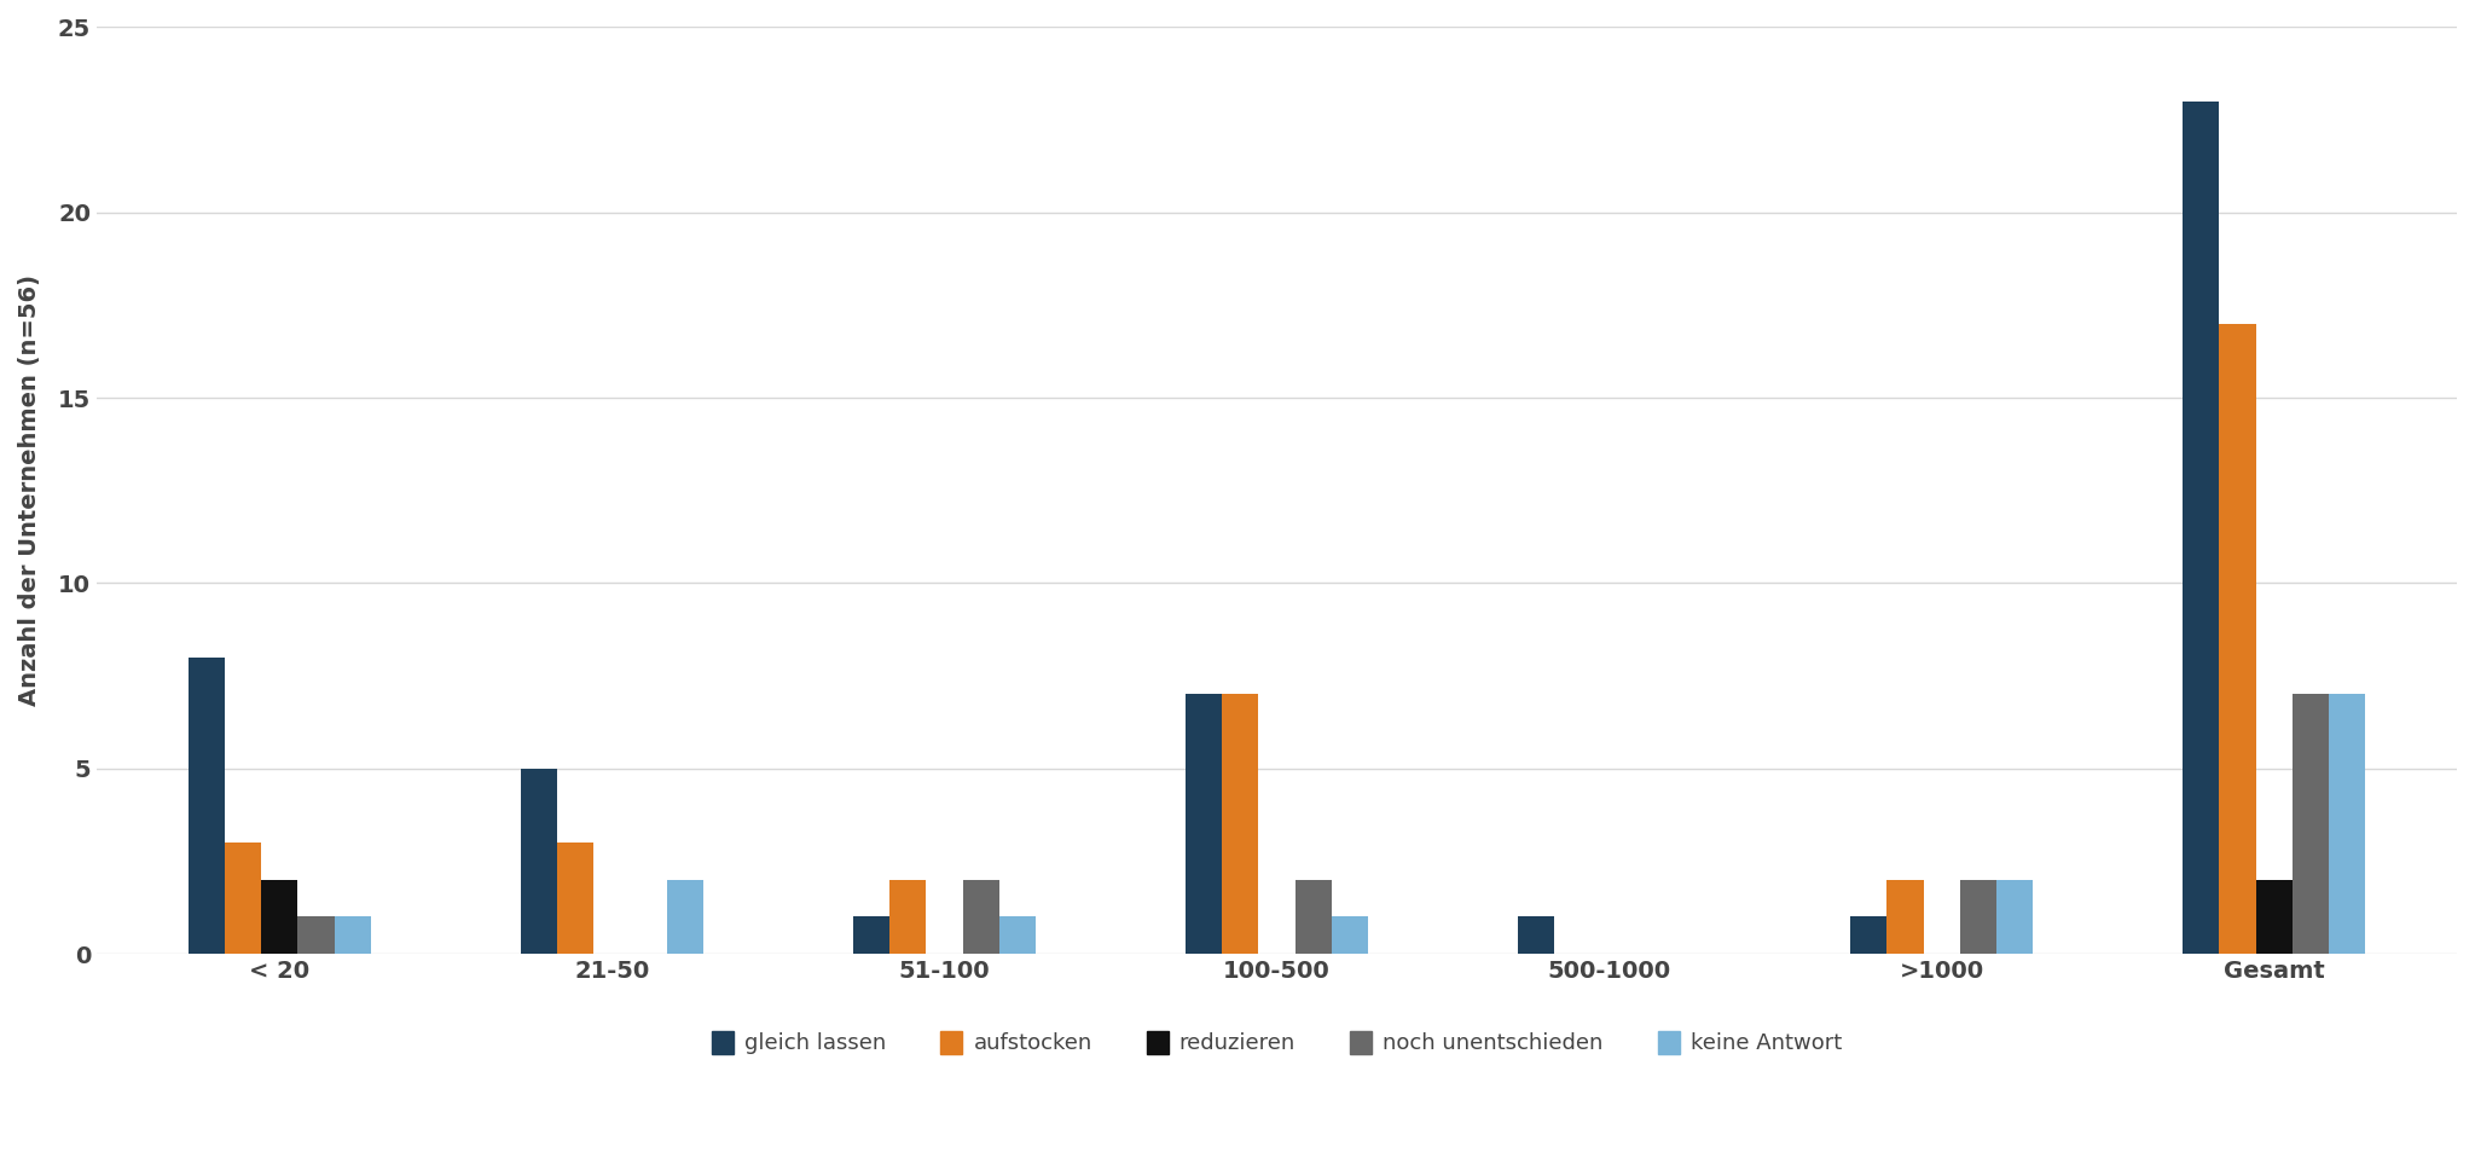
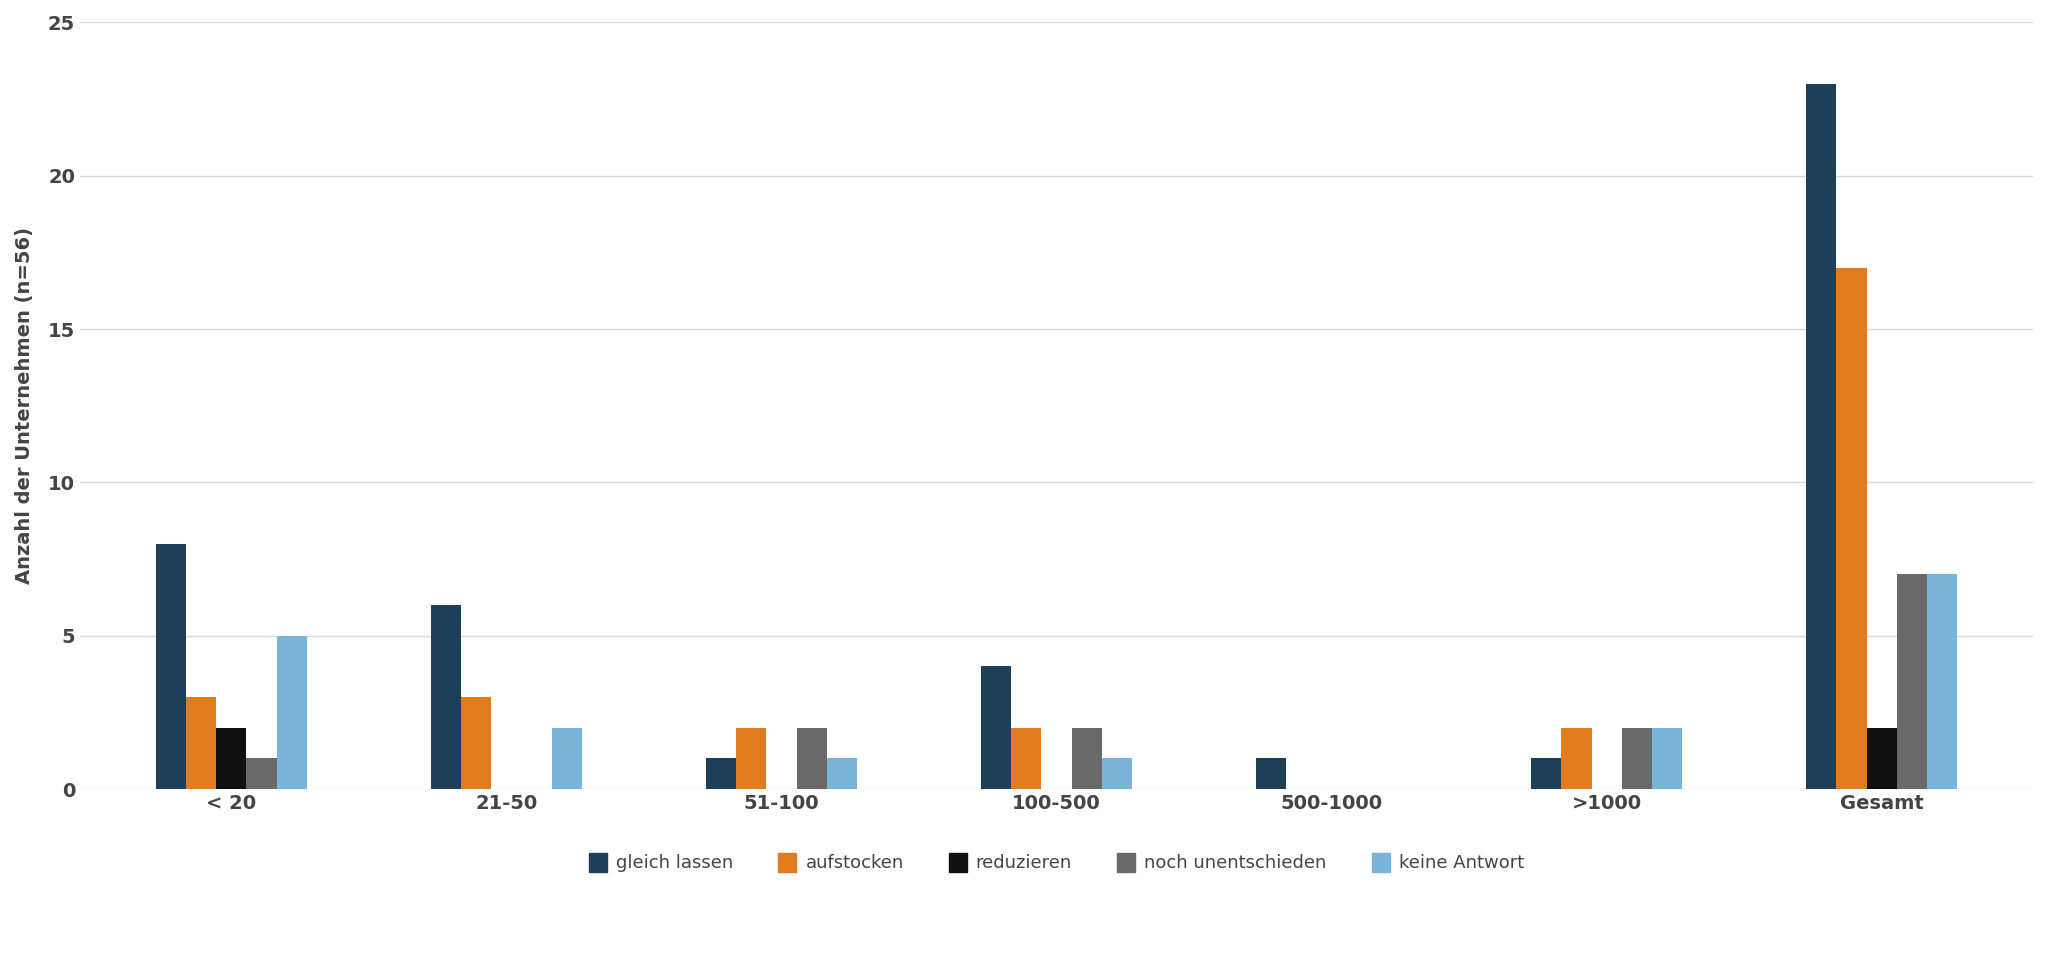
keine Antwort/< 20: 1 -> 5
gleich lassen/21-50: 5 -> 6
gleich lassen/100-500: 7 -> 4
aufstocken/100-500: 7 -> 2
